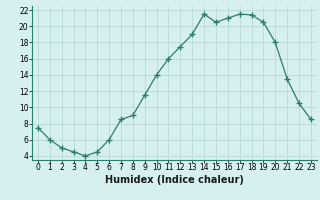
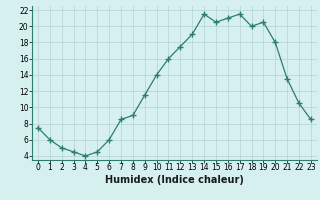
18: 21.4 -> 20.0
